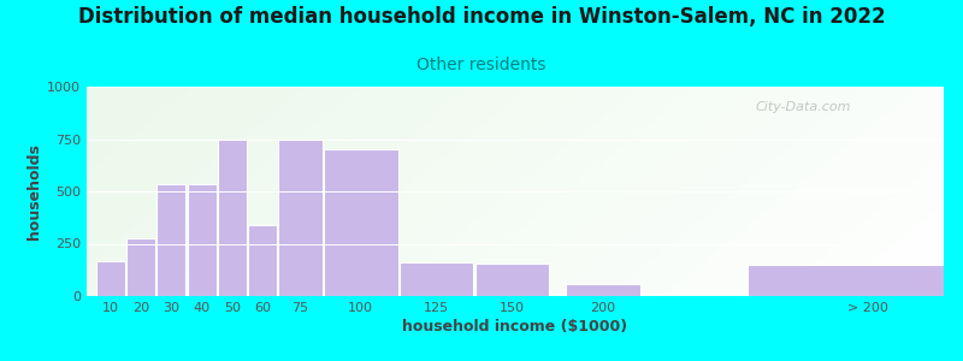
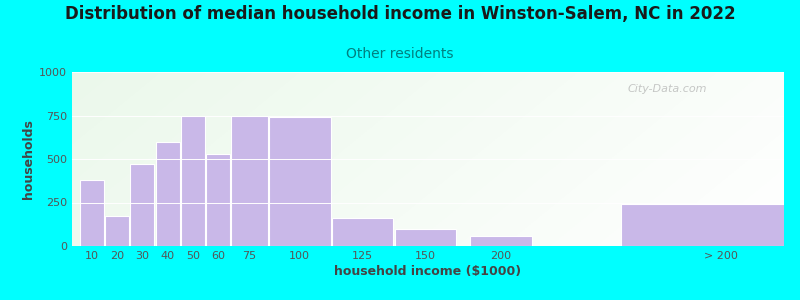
10: 160 -> 380
20: 280 -> 170
30: 540 -> 470
40: 540 -> 600
60: 340 -> 530
100: 700 -> 740
150: 160 -> 100
> 200: 150 -> 240
